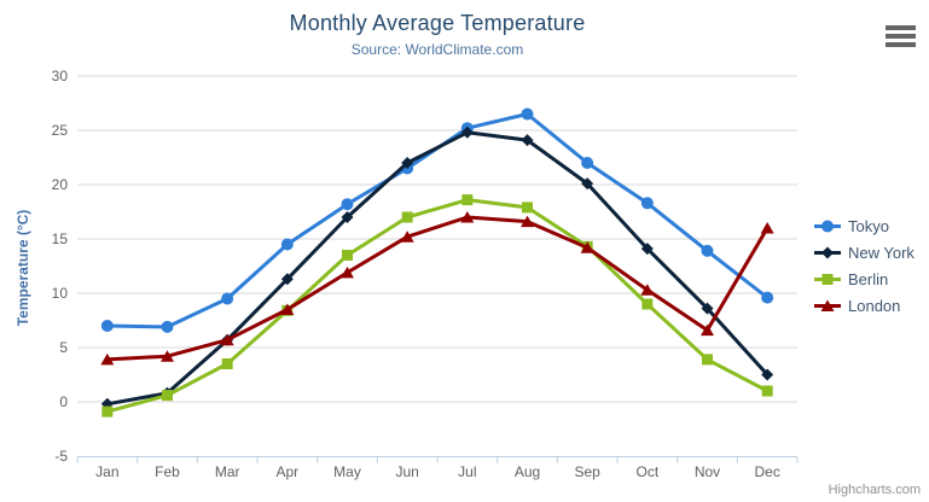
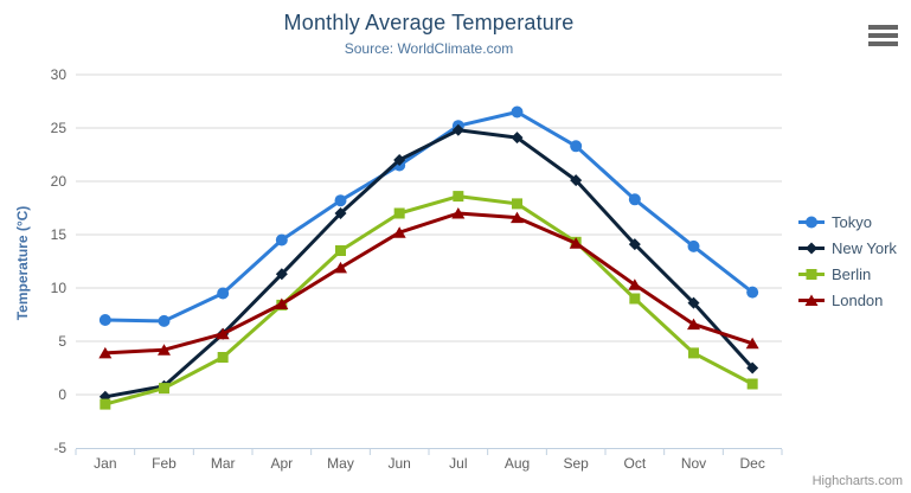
Tokyo/Sep: 22 -> 23
London/Dec: 16 -> 5
